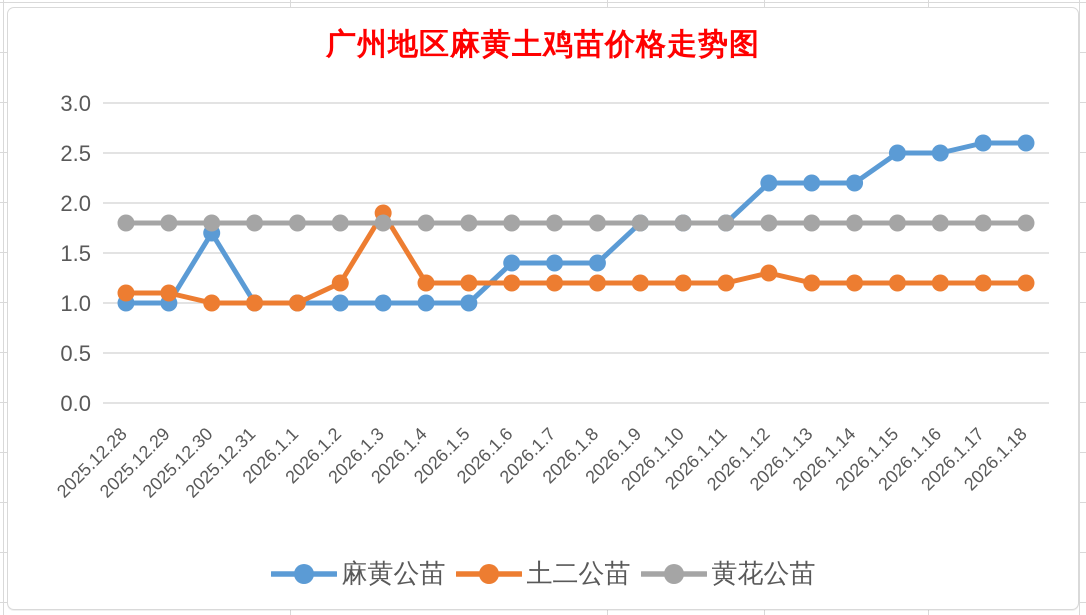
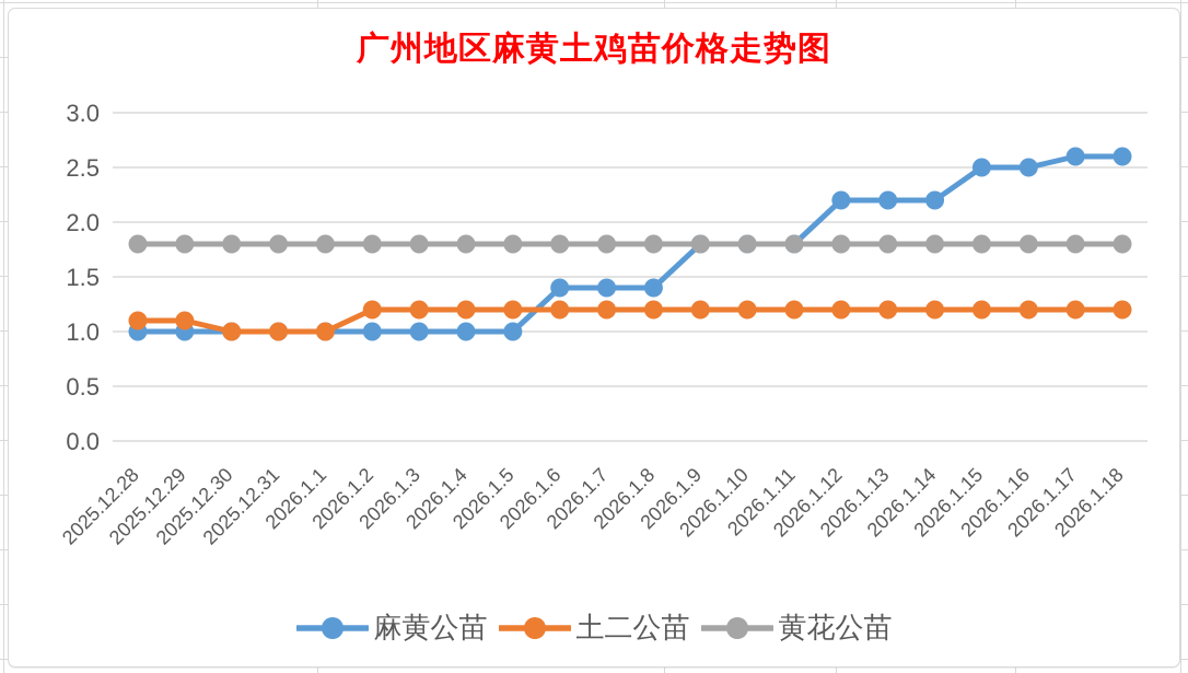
麻黄公苗/2025.12.30: 1.7 -> 1.0
土二公苗/2026.1.3: 1.9 -> 1.2
土二公苗/2026.1.12: 1.3 -> 1.2
